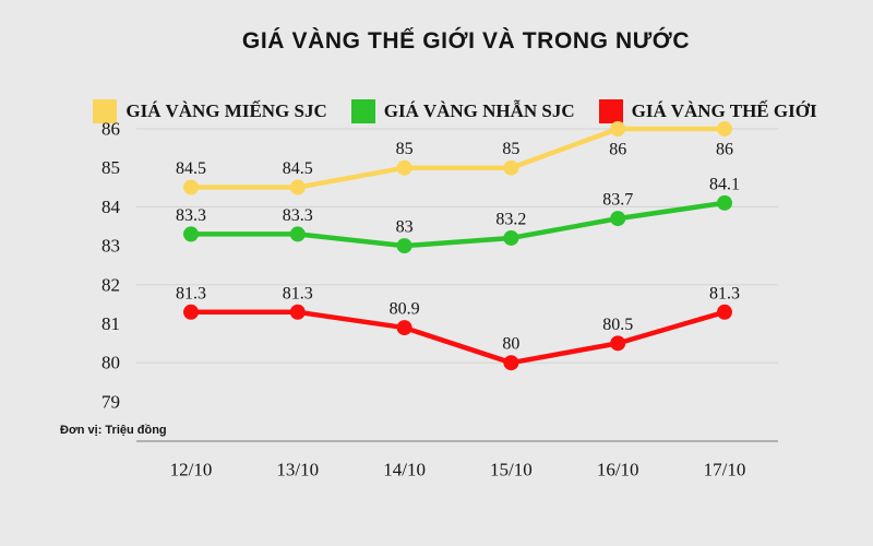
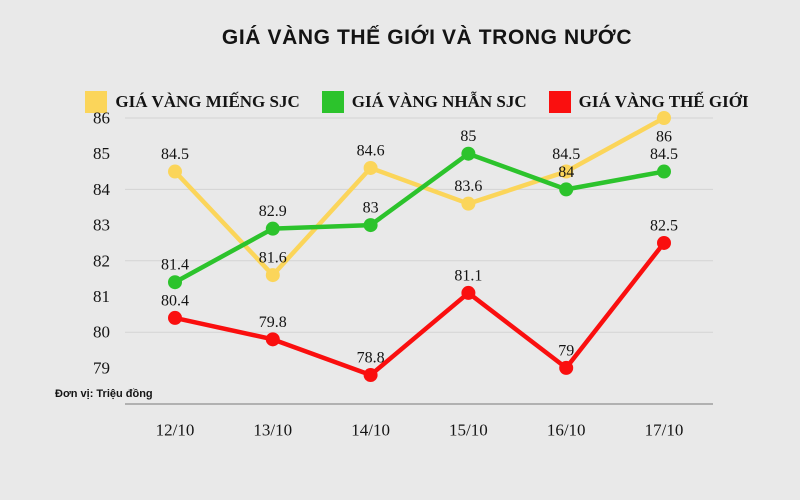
GIÁ VÀNG NHẪN SJC/12/10: 83.3 -> 81.4
GIÁ VÀNG THẾ GIỚI/12/10: 81.3 -> 80.4
GIÁ VÀNG MIẾNG SJC/13/10: 84.5 -> 81.6
GIÁ VÀNG NHẪN SJC/13/10: 83.3 -> 82.9
GIÁ VÀNG THẾ GIỚI/13/10: 81.3 -> 79.8
GIÁ VÀNG MIẾNG SJC/14/10: 85 -> 84.6
GIÁ VÀNG THẾ GIỚI/14/10: 80.9 -> 78.8
GIÁ VÀNG MIẾNG SJC/15/10: 85 -> 83.6
GIÁ VÀNG NHẪN SJC/15/10: 83.2 -> 85
GIÁ VÀNG THẾ GIỚI/15/10: 80 -> 81.1
GIÁ VÀNG MIẾNG SJC/16/10: 86 -> 84.5
GIÁ VÀNG NHẪN SJC/16/10: 83.7 -> 84
GIÁ VÀNG THẾ GIỚI/16/10: 80.5 -> 79
GIÁ VÀNG NHẪN SJC/17/10: 84.1 -> 84.5
GIÁ VÀNG THẾ GIỚI/17/10: 81.3 -> 82.5
